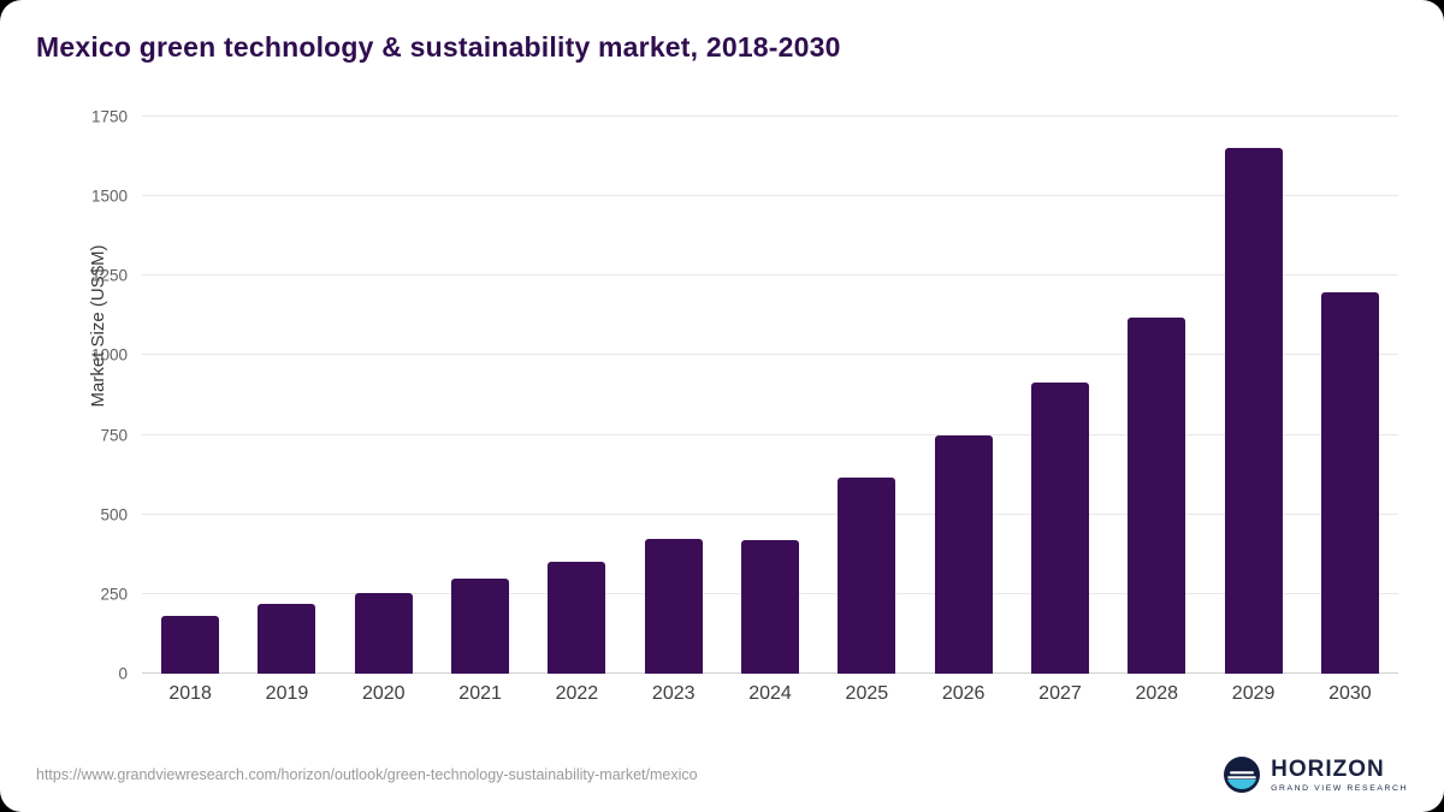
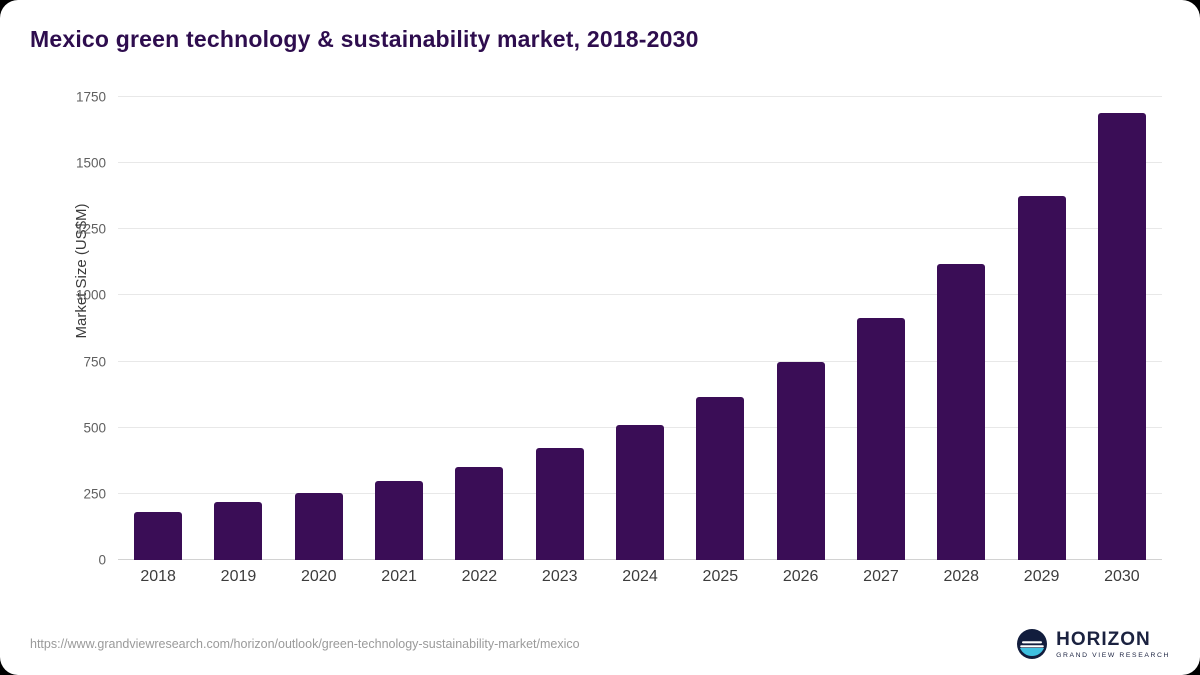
2024: 420 -> 510
2029: 1650 -> 1380
2030: 1200 -> 1690
